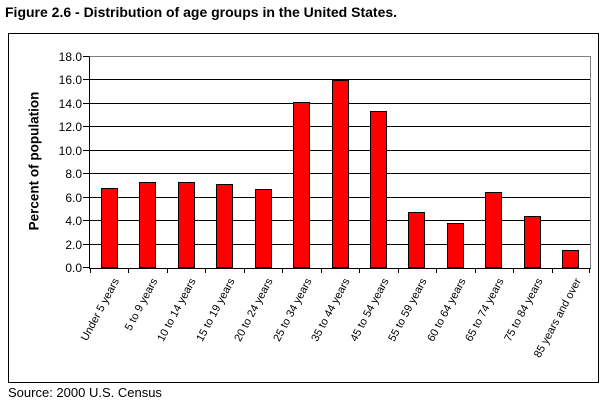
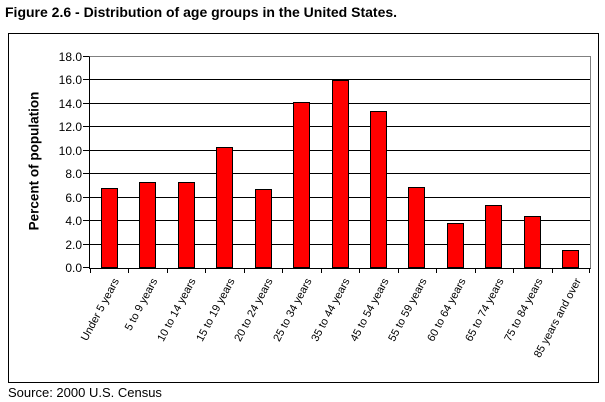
15 to 19 years: 7.2 -> 10.3
55 to 59 years: 4.8 -> 6.9
65 to 74 years: 6.5 -> 5.4
